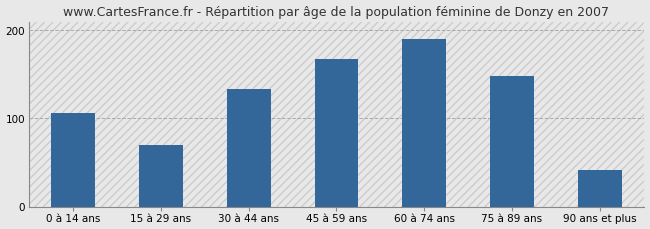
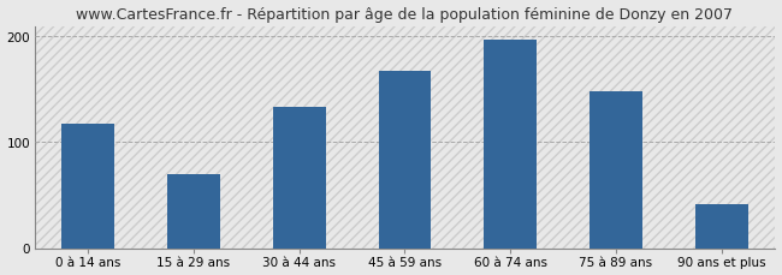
0 à 14 ans: 106 -> 117
60 à 74 ans: 190 -> 197
